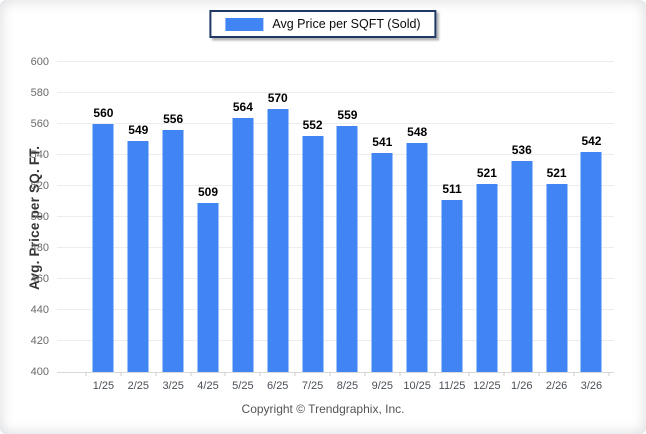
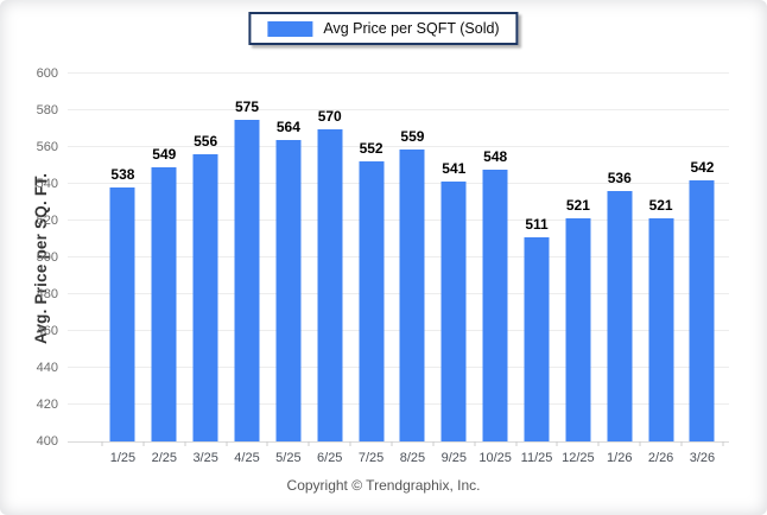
1/25: 560 -> 538
4/25: 509 -> 575
